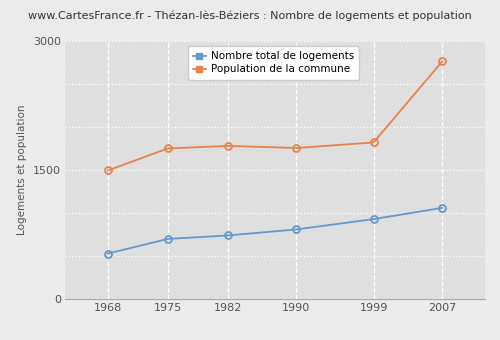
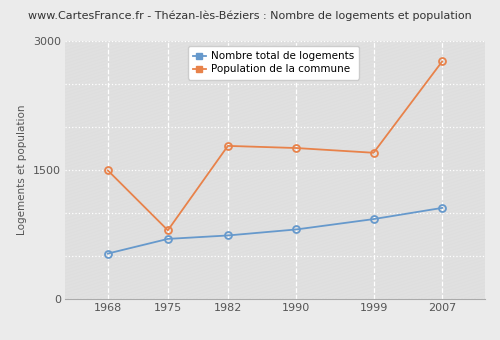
Population de la commune/1975: 1750 -> 800
Population de la commune/1999: 1820 -> 1700
